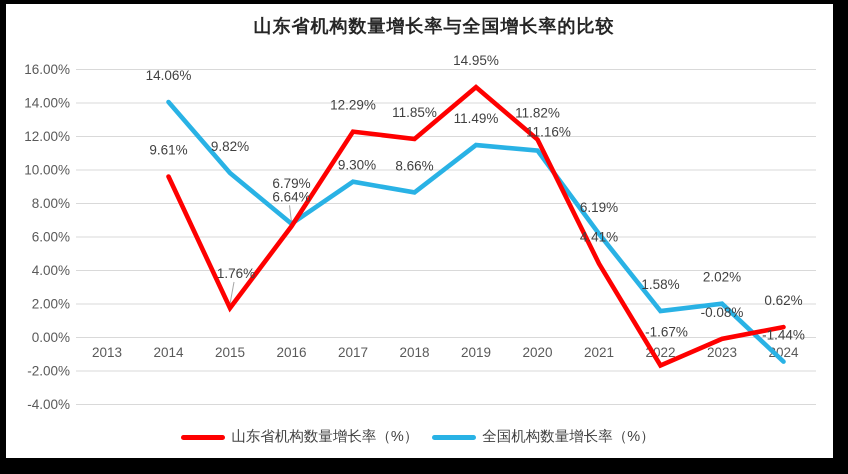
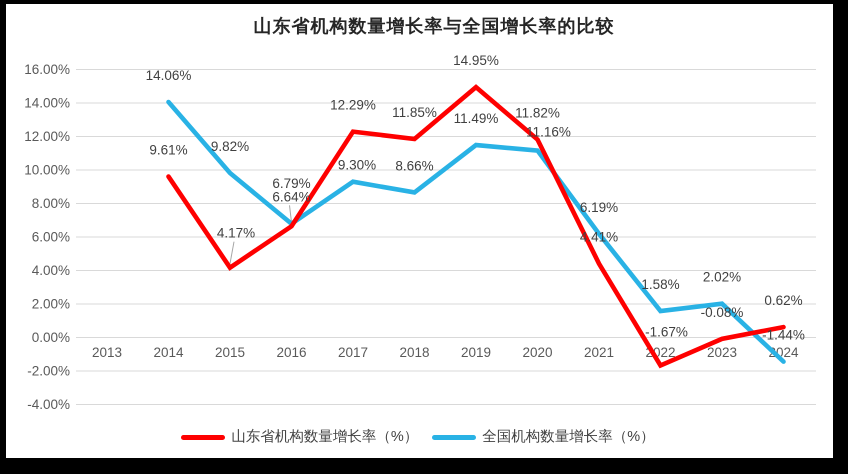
山东省机构数量增长率（%）/2015: 1.76% -> 4.17%
